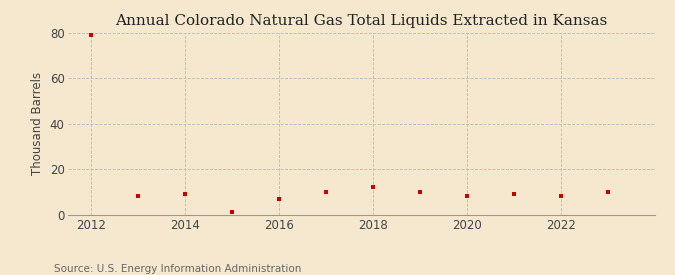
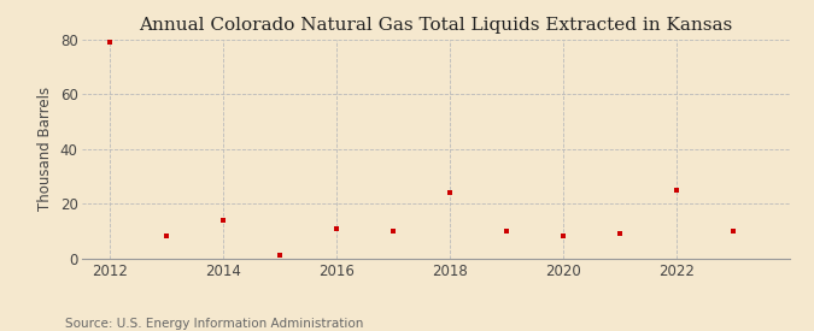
2014: 9 -> 14
2016: 7 -> 11
2018: 12 -> 24
2022: 8 -> 25
